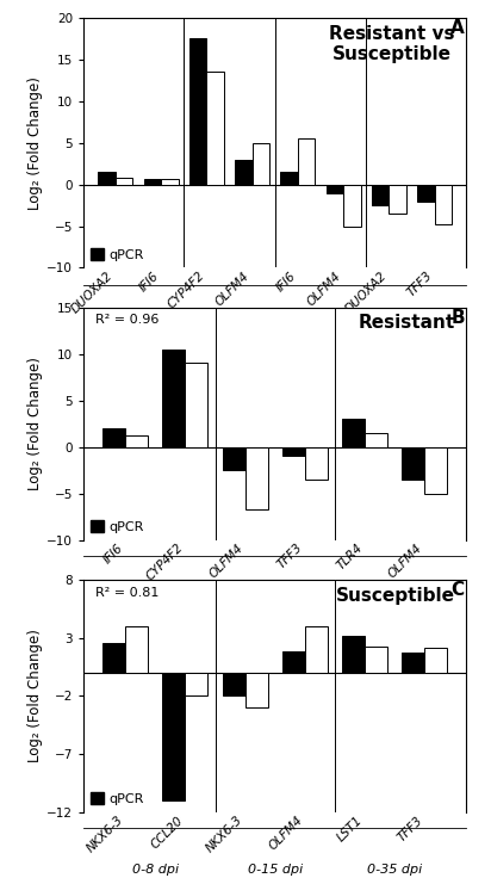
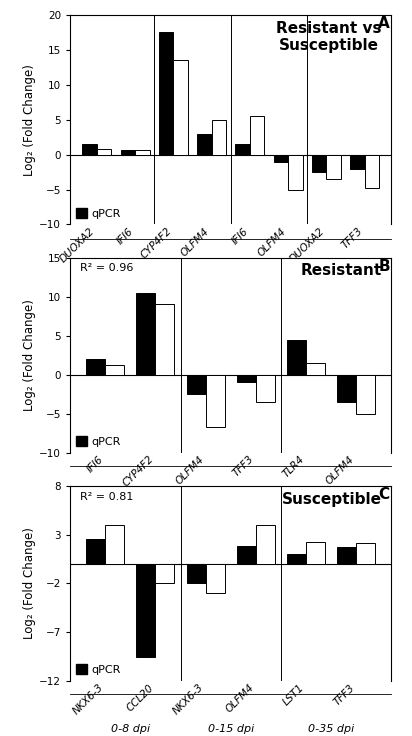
qPCR/TLR4: 3.0 -> 4.4
qPCR/CCL20: -11.0 -> -9.6
qPCR/LST1: 3.2 -> 1.0
